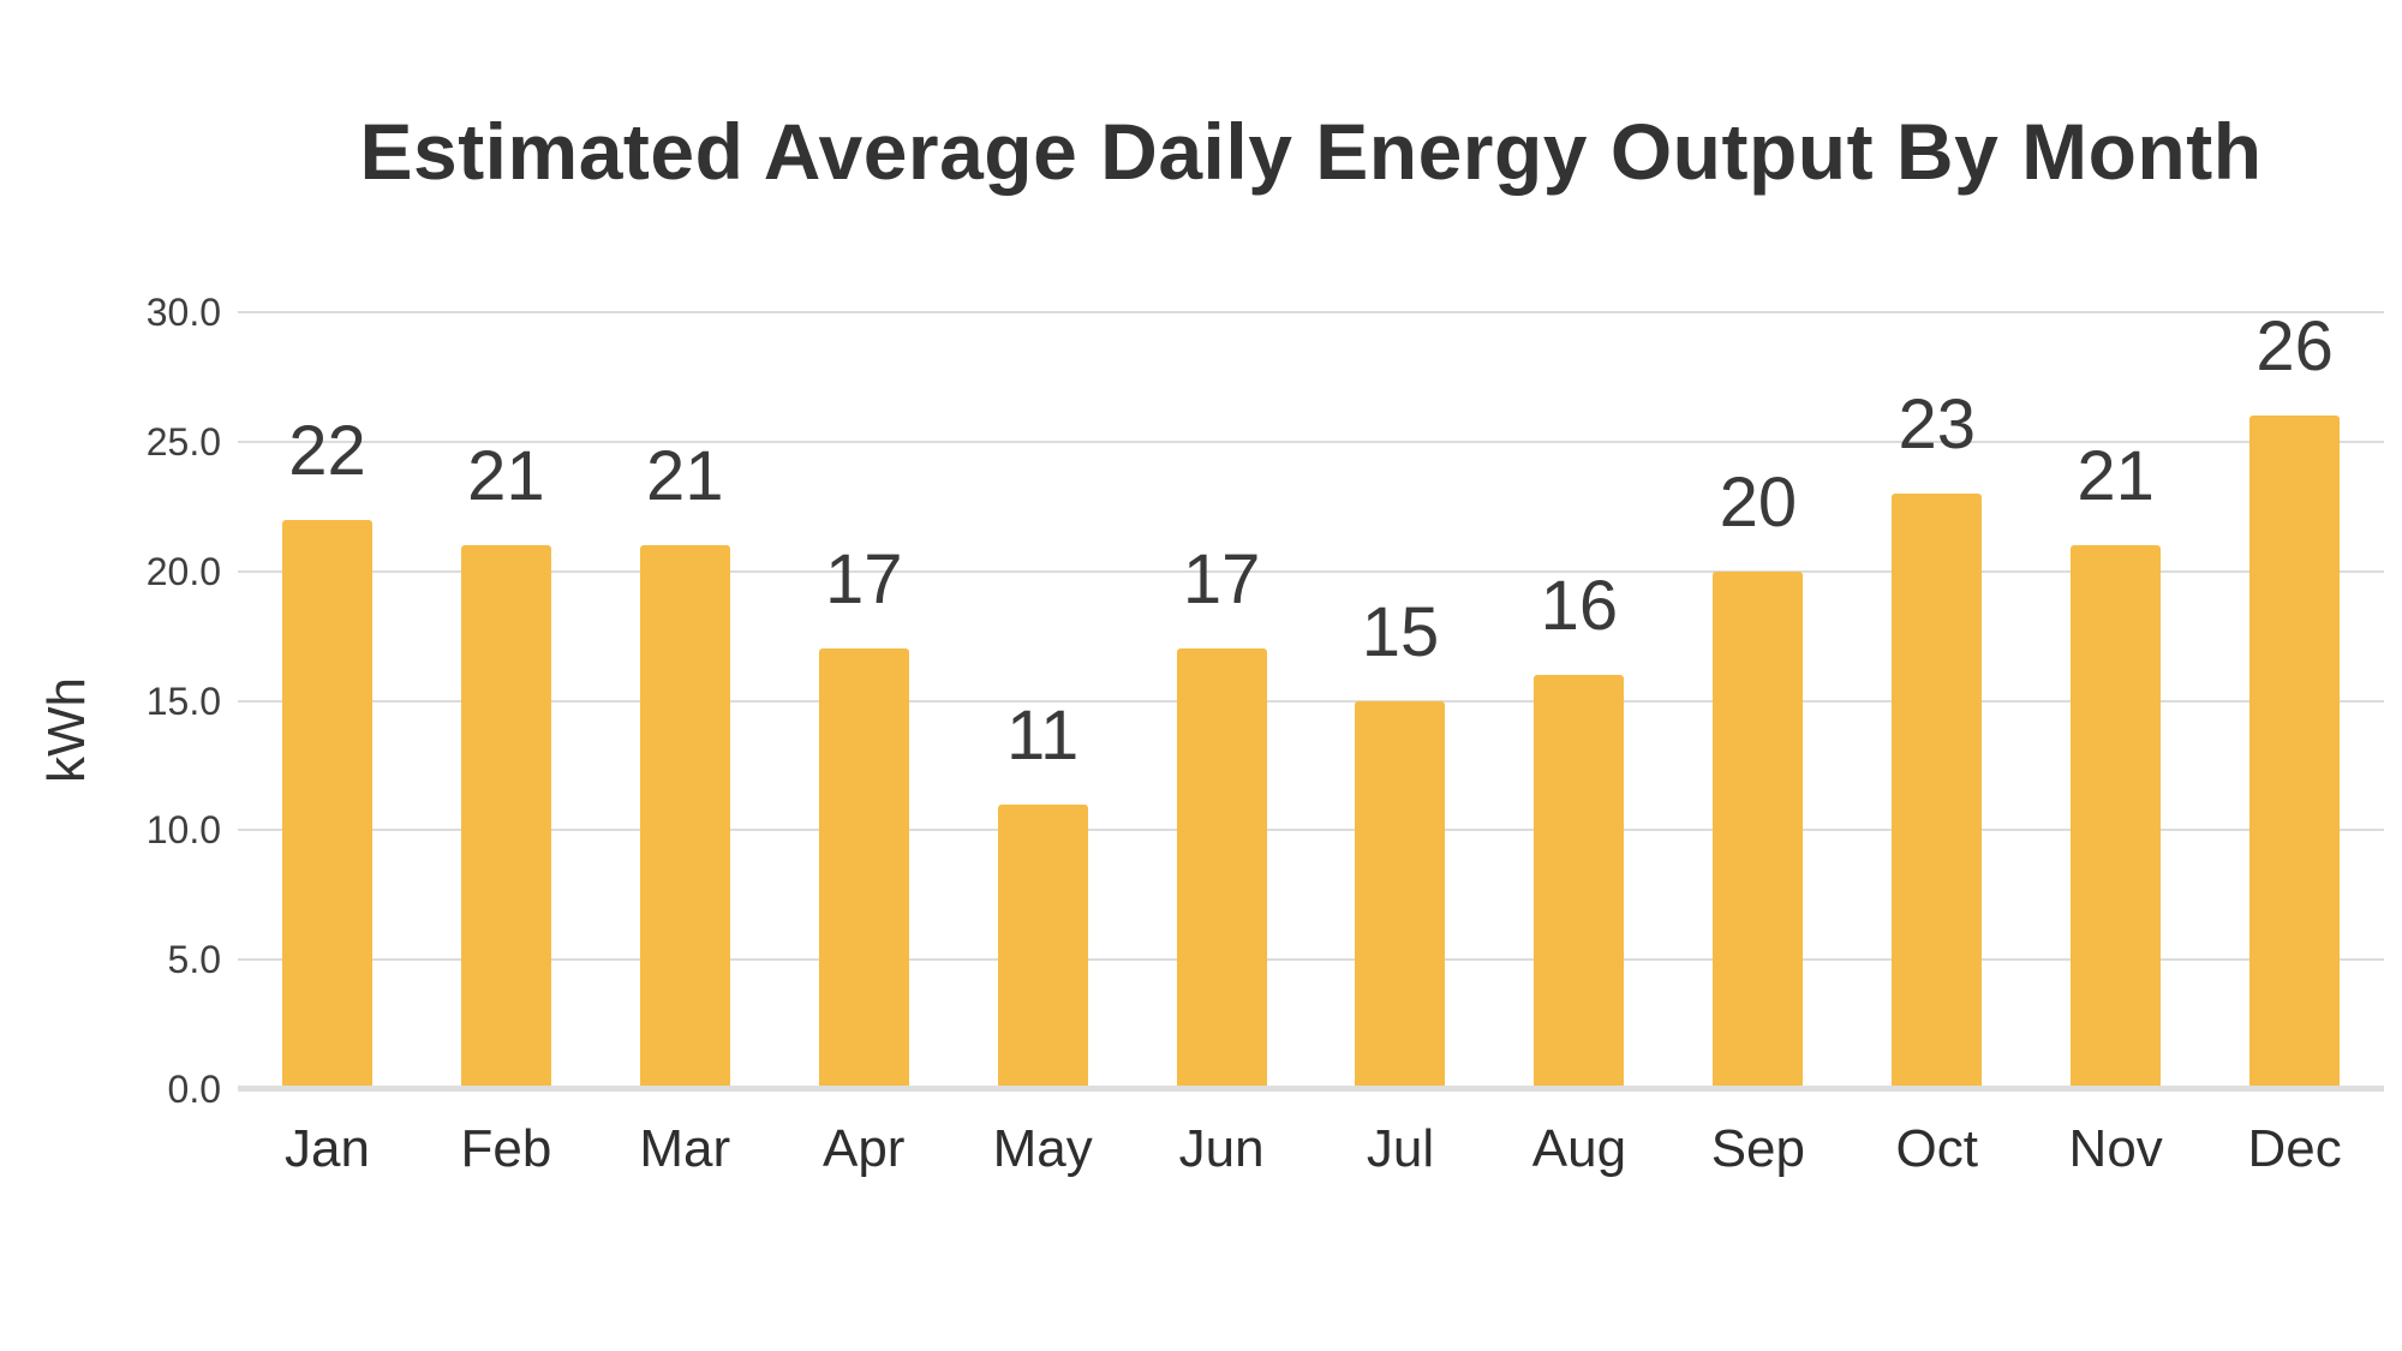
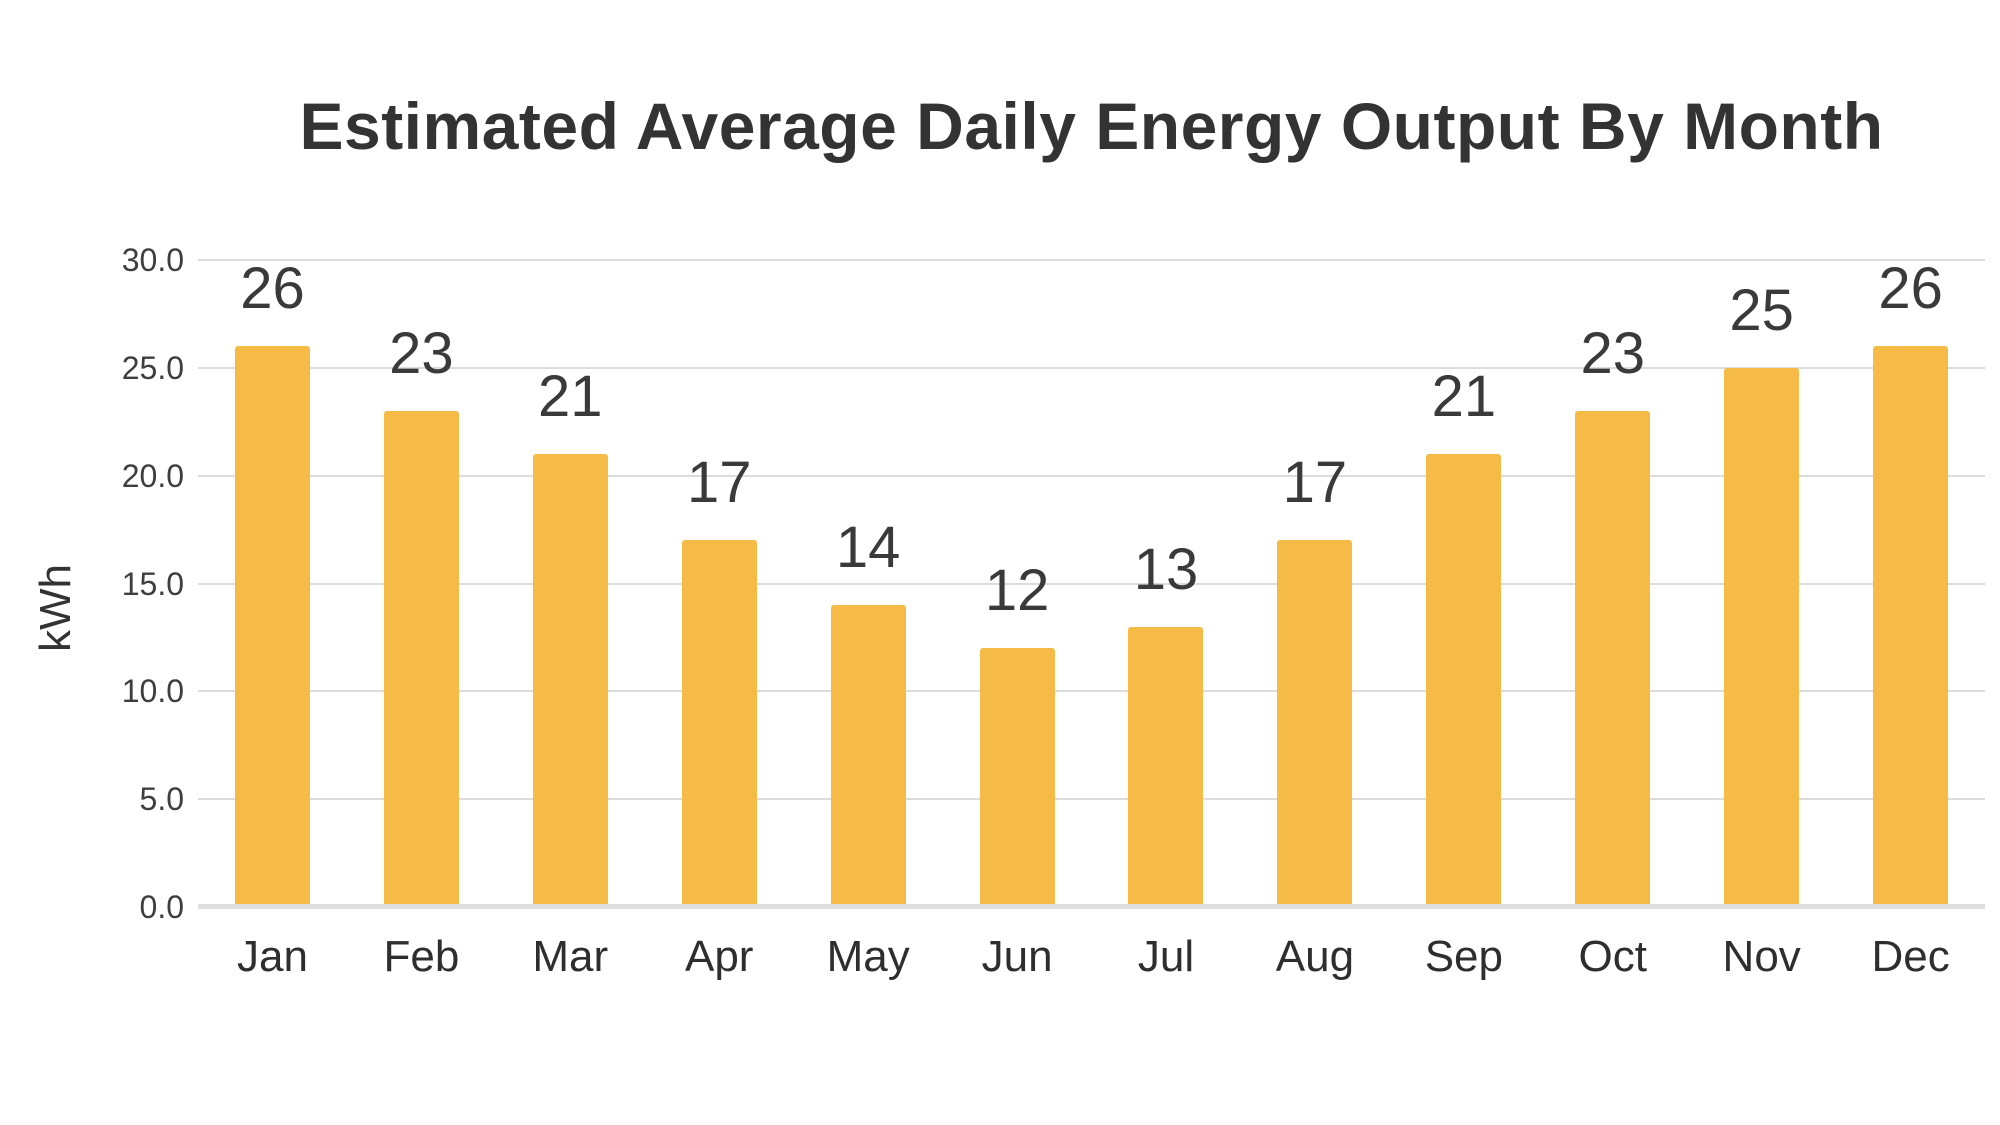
Jan: 22 -> 26
Feb: 21 -> 23
May: 11 -> 14
Jun: 17 -> 12
Jul: 15 -> 13
Aug: 16 -> 17
Sep: 20 -> 21
Nov: 21 -> 25
